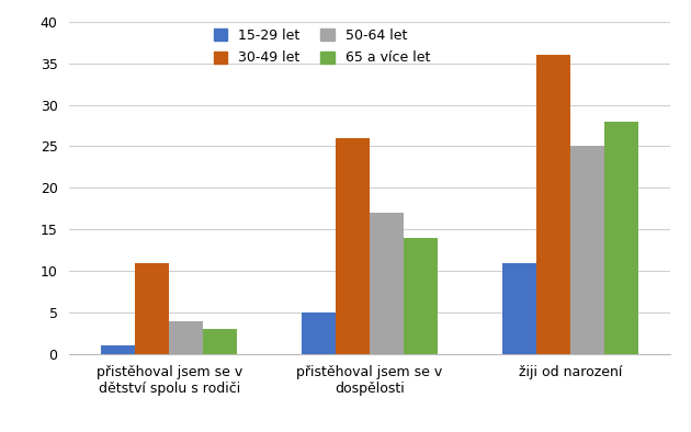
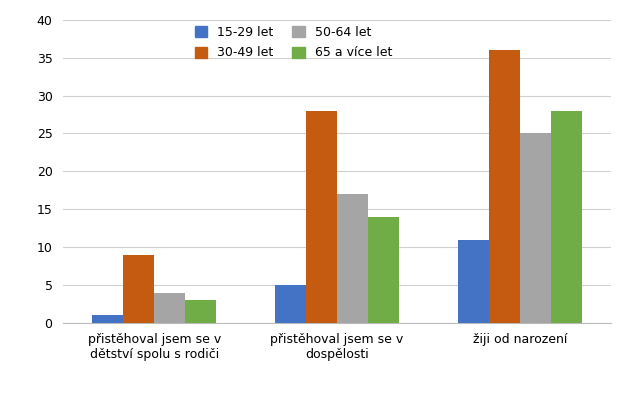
30-49 let/přistěhoval jsem se v dětství spolu s rodiči: 11 -> 9
30-49 let/přistěhoval jsem se v dospělosti: 26 -> 28
